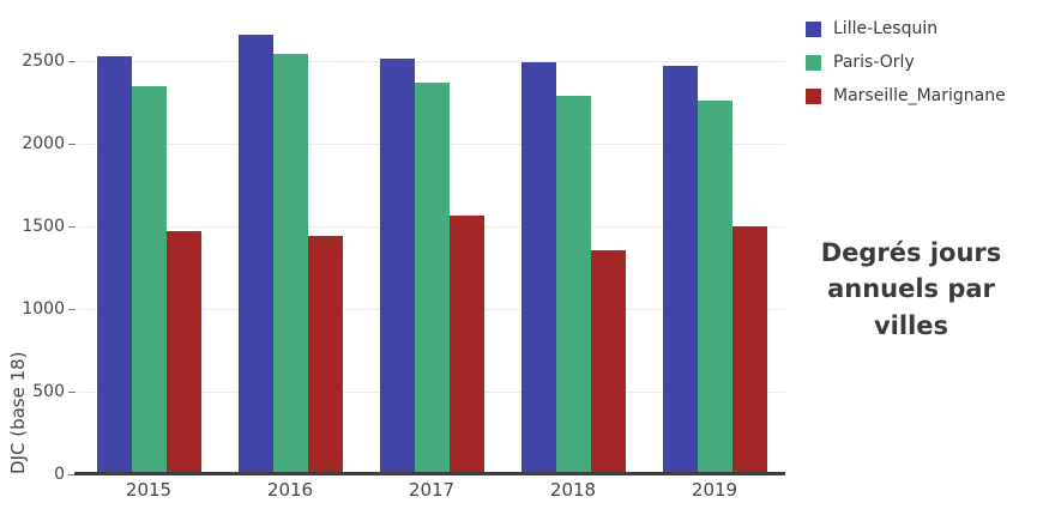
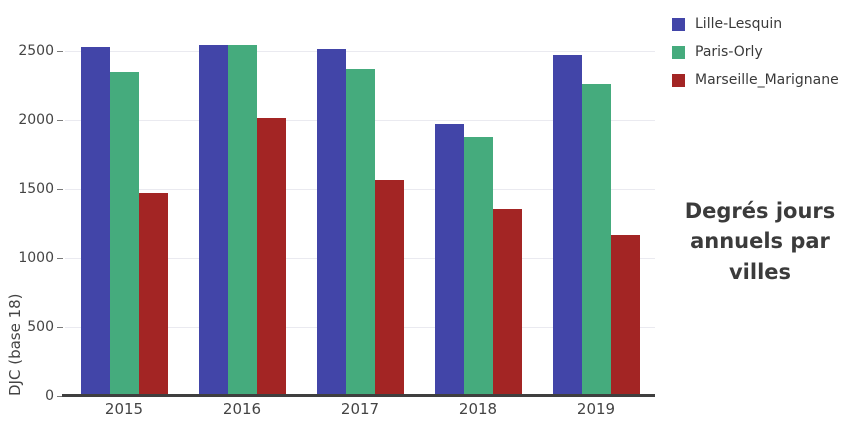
Lille-Lesquin/2016: 2660 -> 2550
Marseille_Marignane/2016: 1440 -> 2020
Lille-Lesquin/2018: 2500 -> 1970
Paris-Orly/2018: 2300 -> 1880
Marseille_Marignane/2019: 1500 -> 1170
